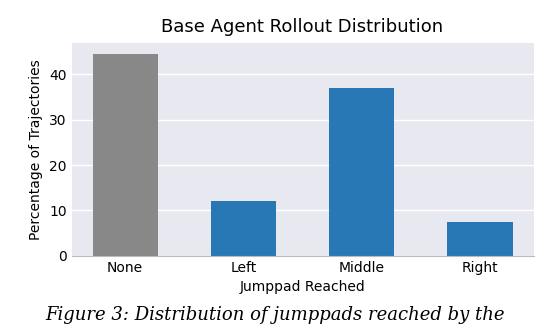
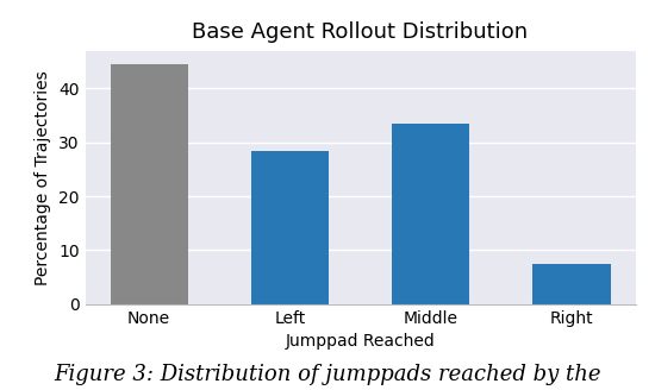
Left: 12.0 -> 28.5
Middle: 37.0 -> 33.5
